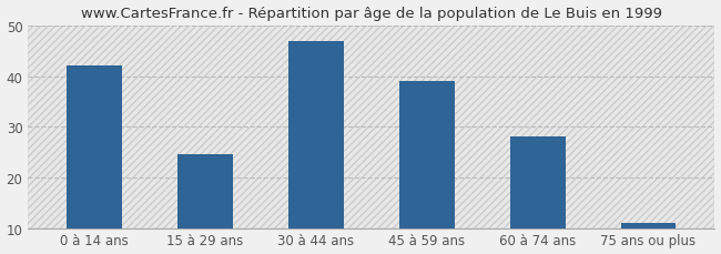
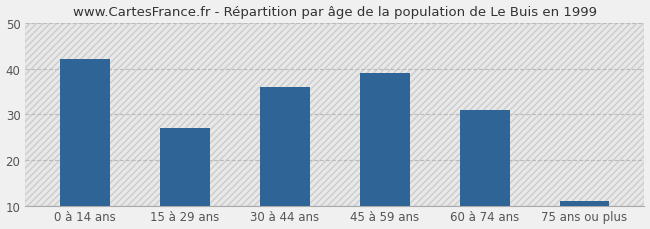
15 à 29 ans: 24.5 -> 27.0
30 à 44 ans: 47.0 -> 36.0
60 à 74 ans: 28.0 -> 31.0
